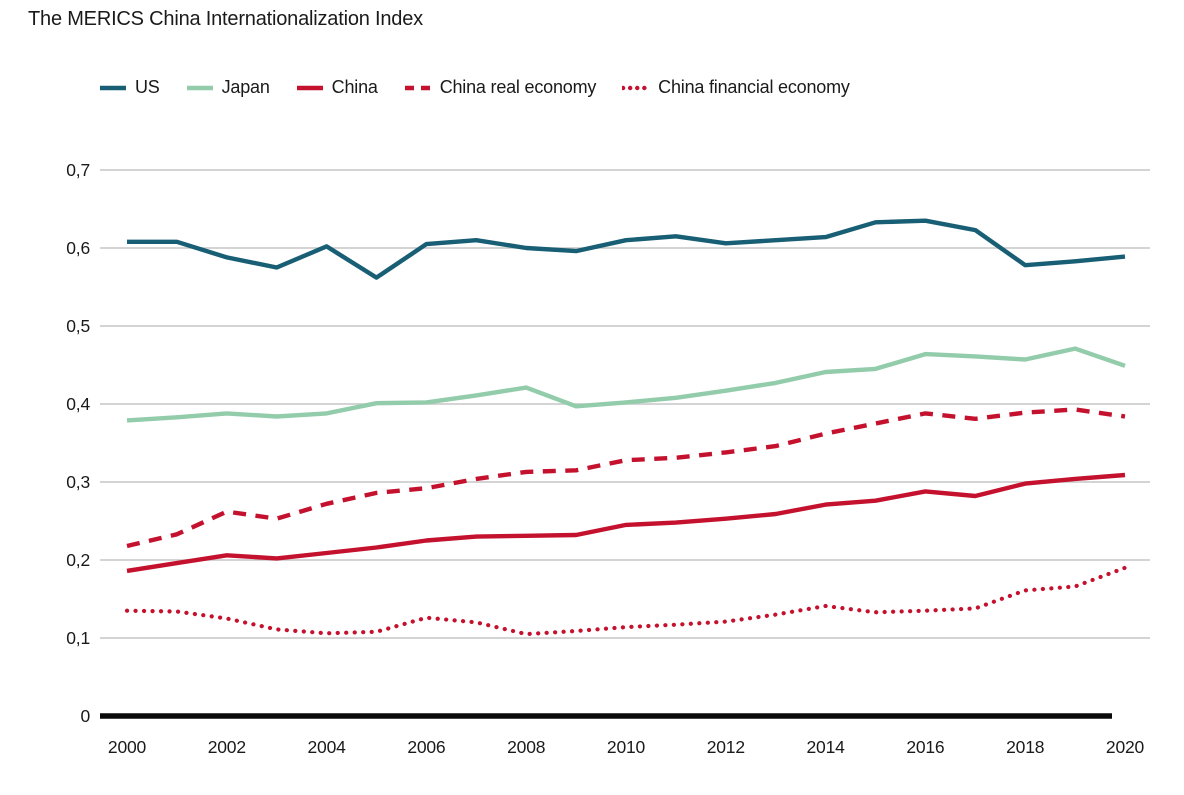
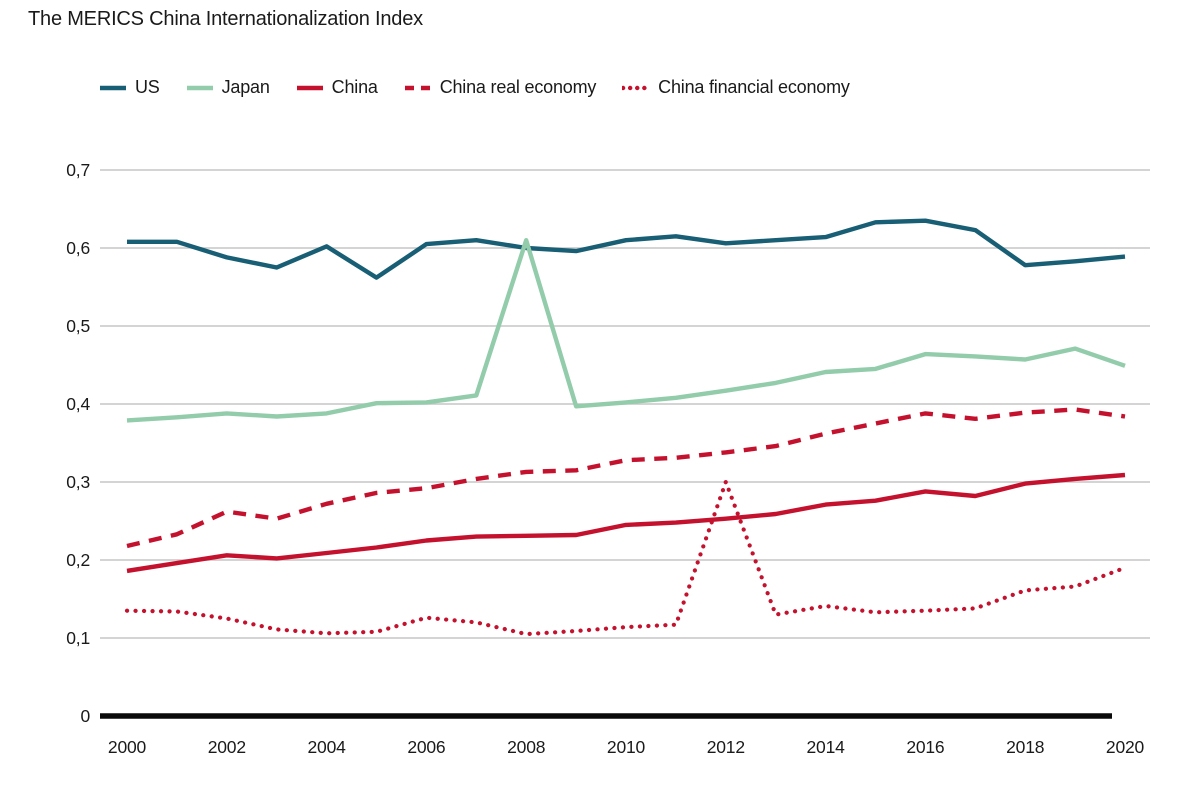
Japan/2008: 0,42 -> 0,61
China financial economy/2012: 0,12 -> 0,30
